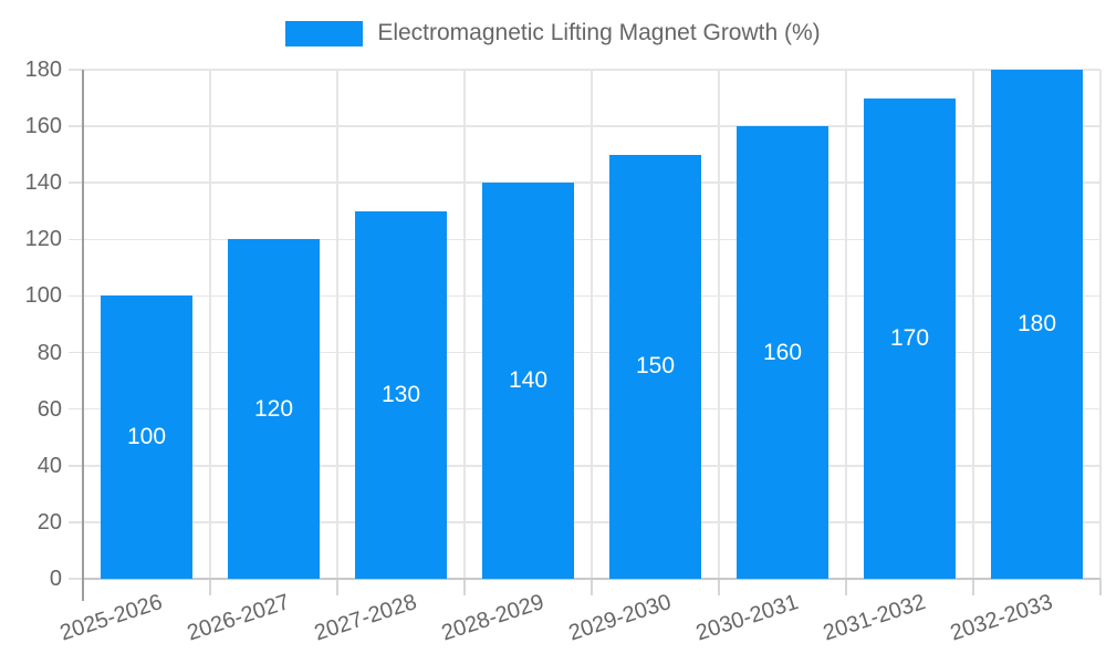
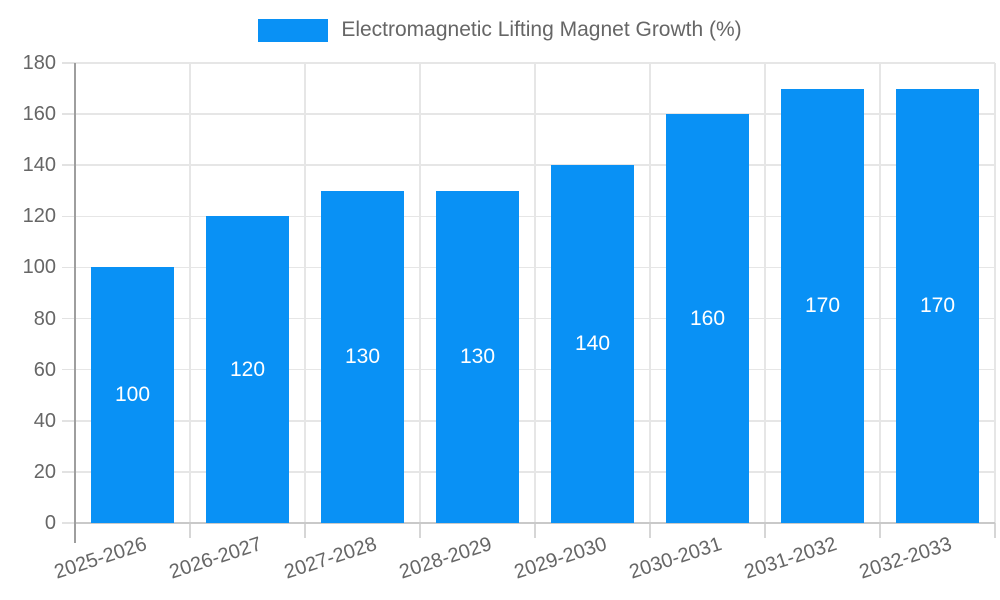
2028-2029: 140 -> 130
2029-2030: 150 -> 140
2032-2033: 180 -> 170
